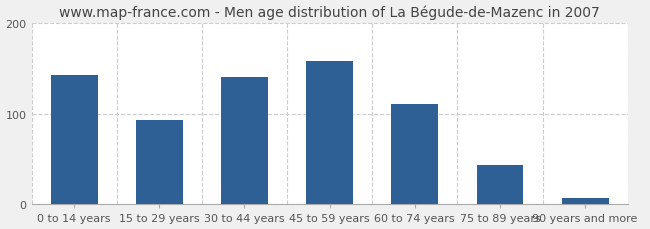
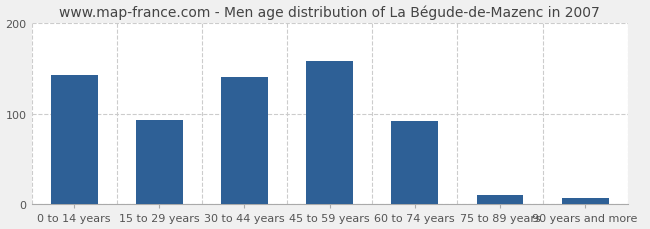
60 to 74 years: 111 -> 92
75 to 89 years: 43 -> 10
